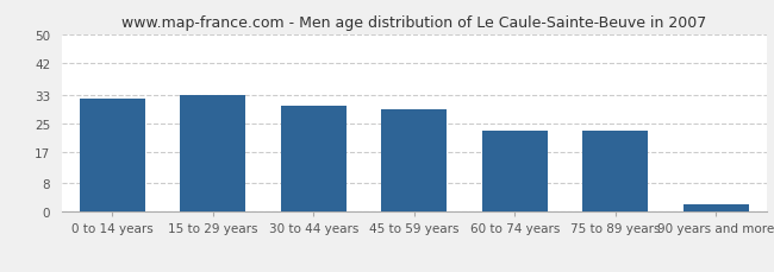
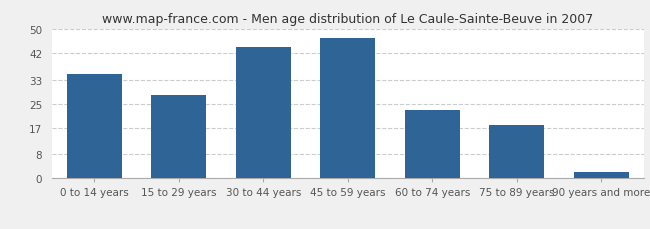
0 to 14 years: 32 -> 35
15 to 29 years: 33 -> 28
30 to 44 years: 30 -> 44
45 to 59 years: 29 -> 47
75 to 89 years: 23 -> 18
